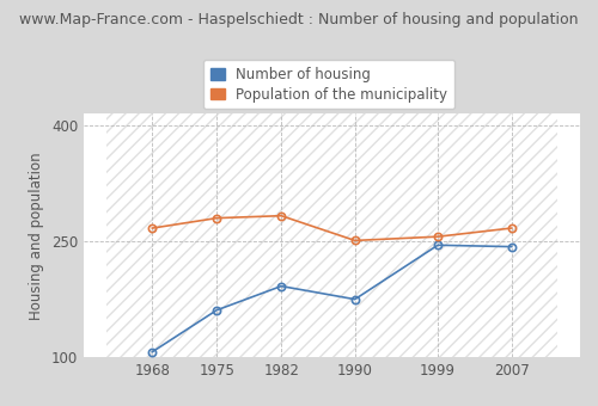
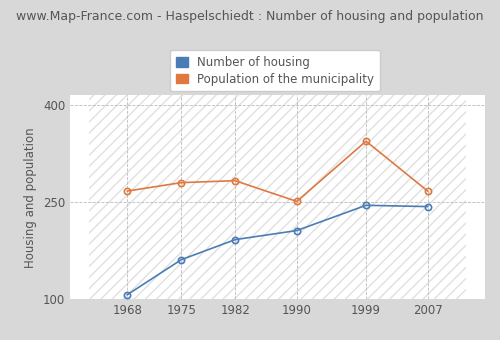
Number of housing/1990: 175 -> 206
Population of the municipality/1999: 256 -> 344
